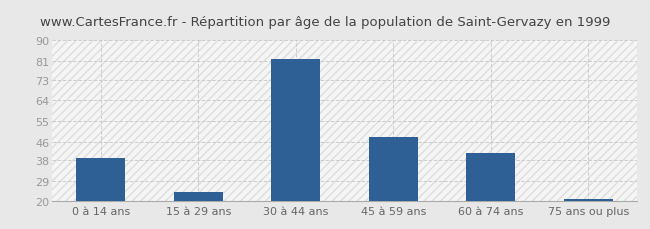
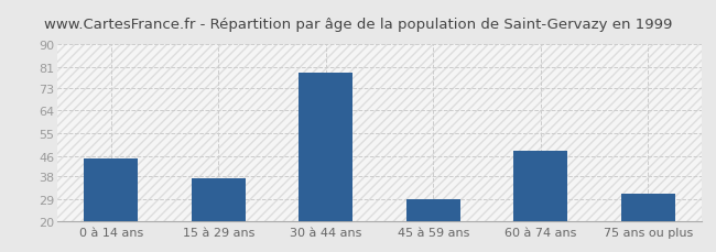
0 à 14 ans: 39 -> 45
15 à 29 ans: 24 -> 37
30 à 44 ans: 82 -> 79
45 à 59 ans: 48 -> 29
60 à 74 ans: 41 -> 48
75 ans ou plus: 21 -> 31
